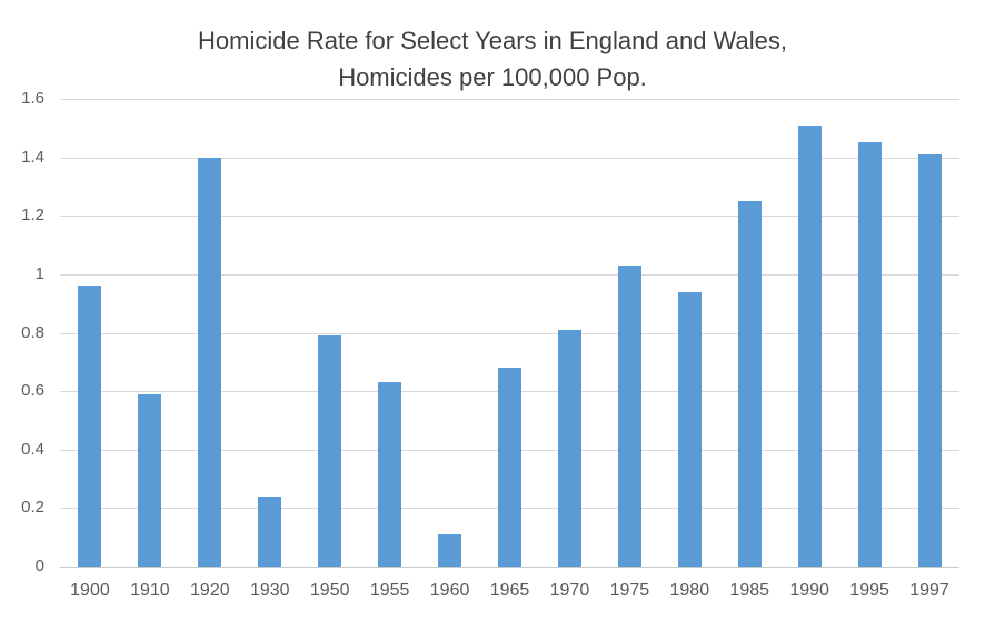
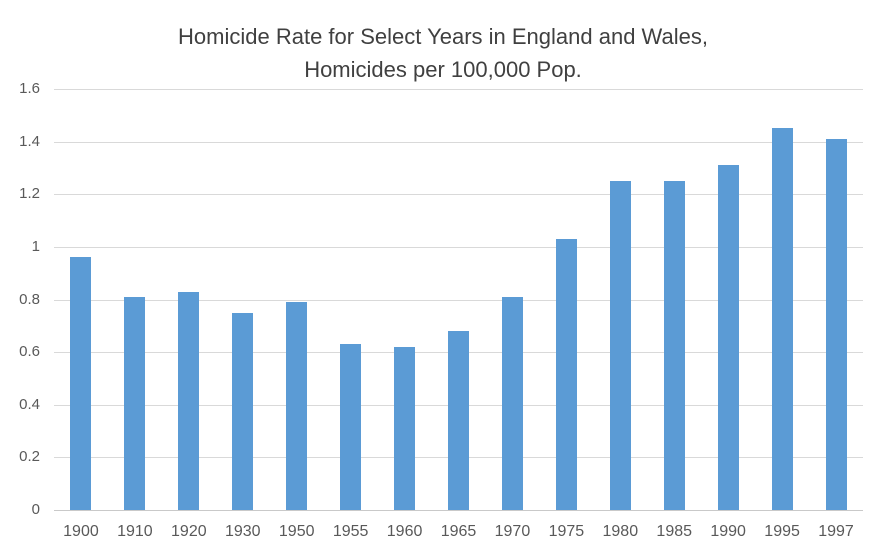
1910: 0.59 -> 0.81
1920: 1.40 -> 0.83
1930: 0.24 -> 0.75
1960: 0.11 -> 0.62
1980: 0.94 -> 1.25
1990: 1.51 -> 1.31
